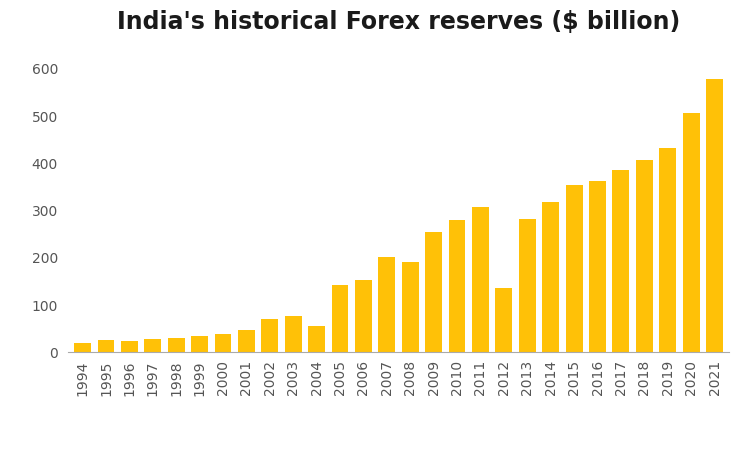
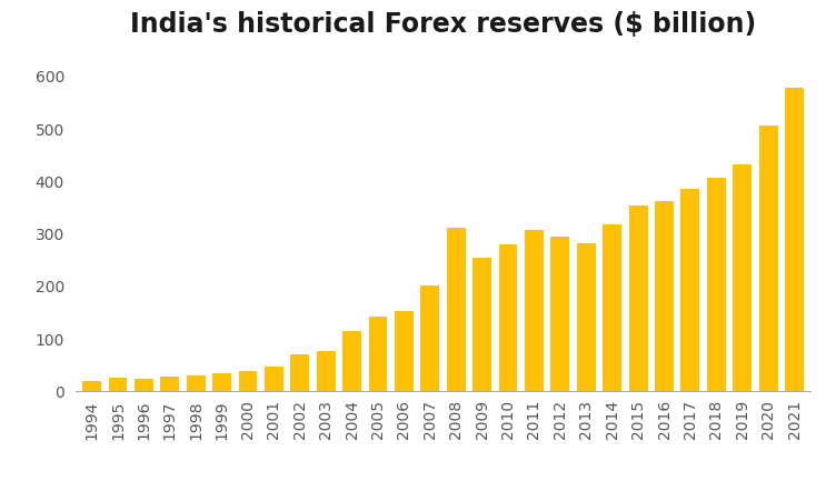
2004: 55 -> 113
2008: 190 -> 310
2012: 135 -> 294
